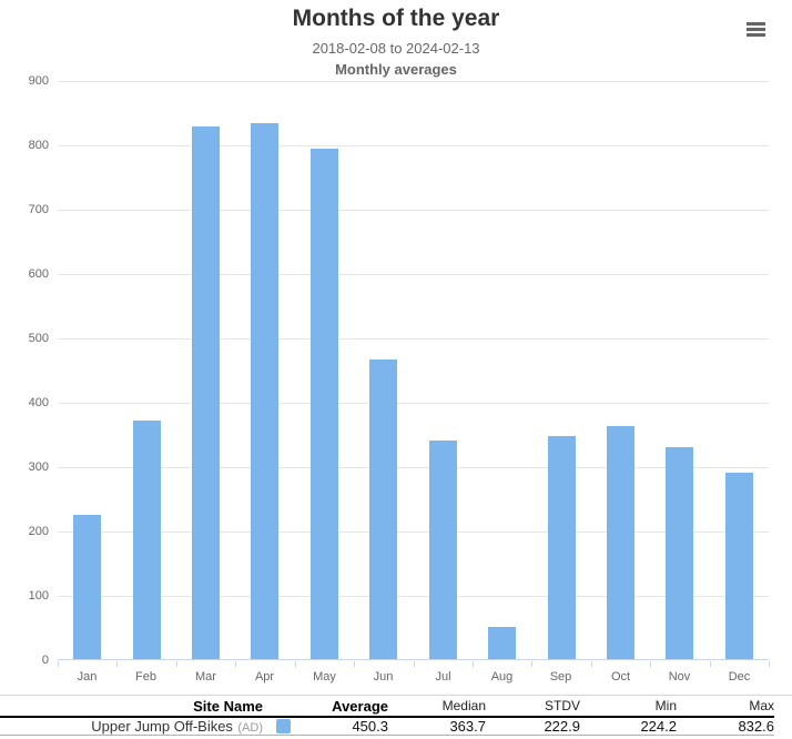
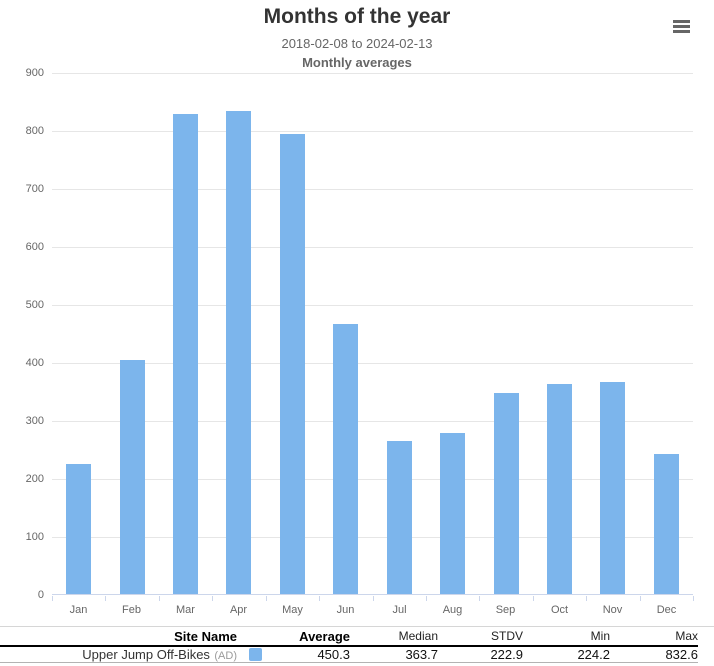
Feb: 370 -> 400
Jul: 340 -> 260
Aug: 50 -> 280
Nov: 330 -> 360
Dec: 290 -> 240
